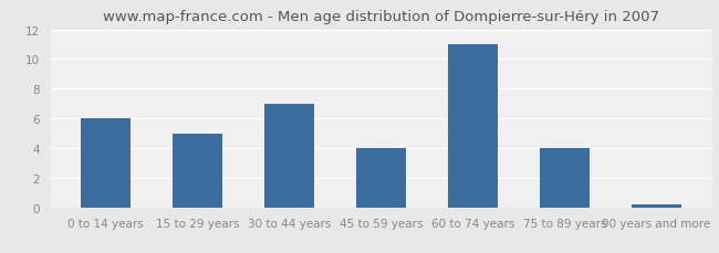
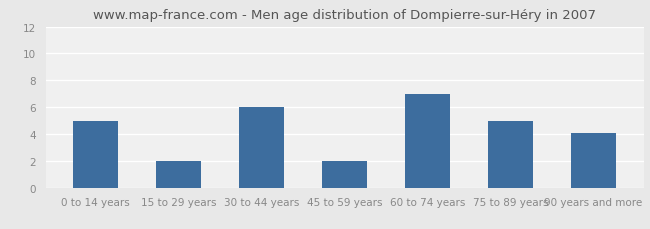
0 to 14 years: 6.0 -> 5.0
15 to 29 years: 5.0 -> 2.0
30 to 44 years: 7.0 -> 6.0
45 to 59 years: 4.0 -> 2.0
60 to 74 years: 11.0 -> 7.0
75 to 89 years: 4.0 -> 5.0
90 years and more: 0.2 -> 4.1
